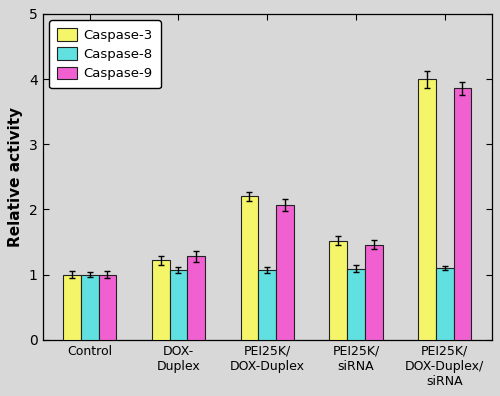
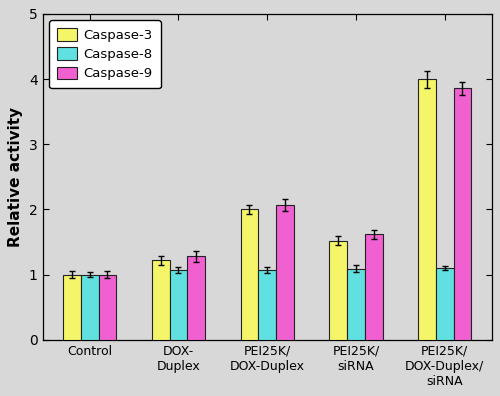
Caspase-3/PEI25K/ DOX-Duplex: 2.20 -> 2.00
Caspase-9/PEI25K/ siRNA: 1.46 -> 1.62
